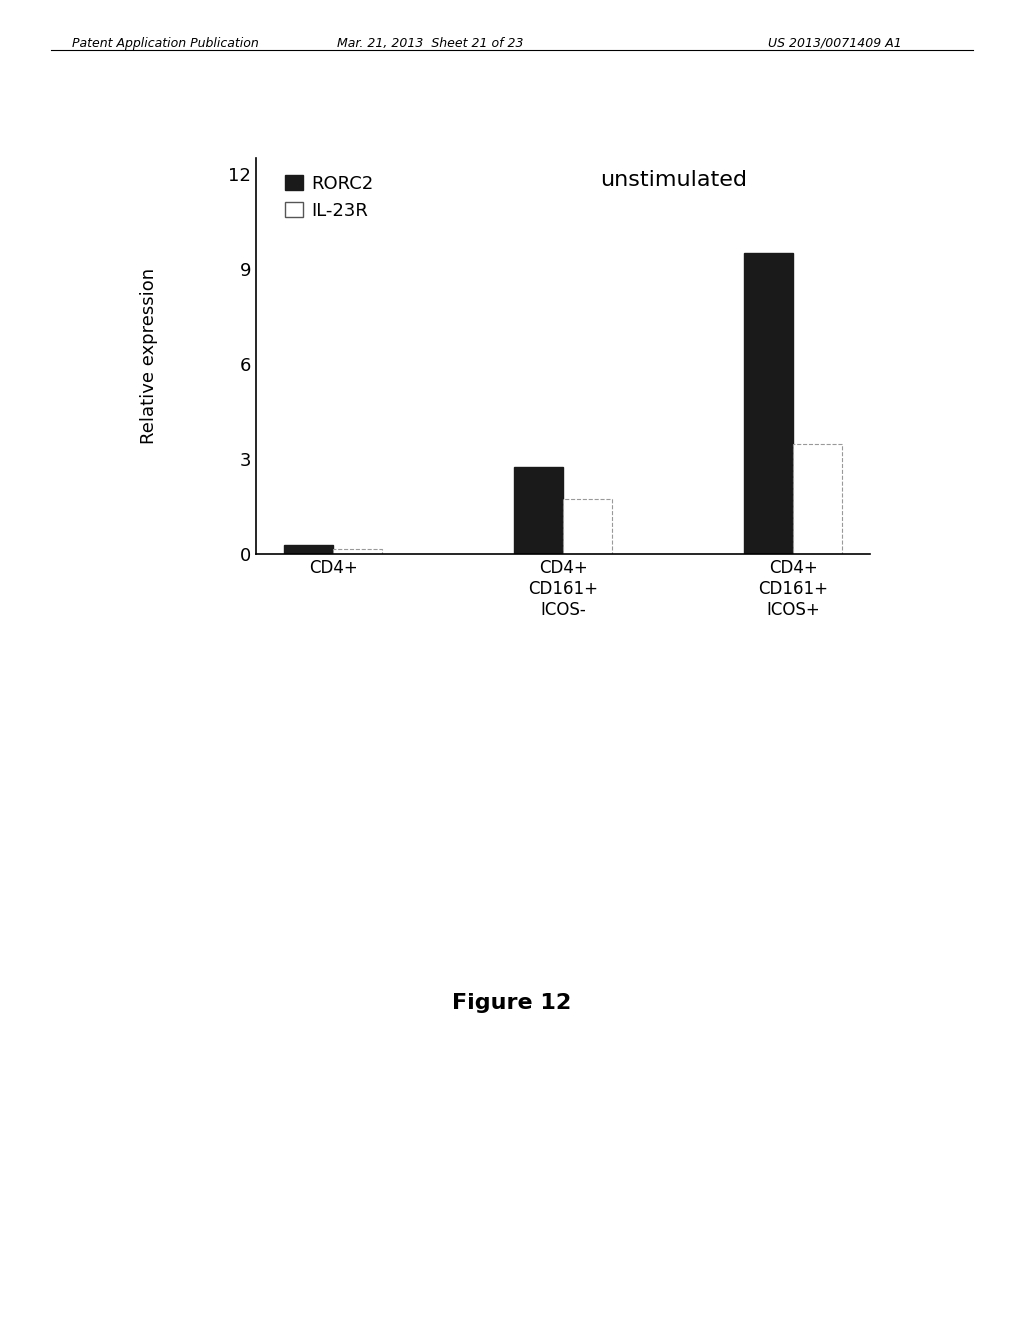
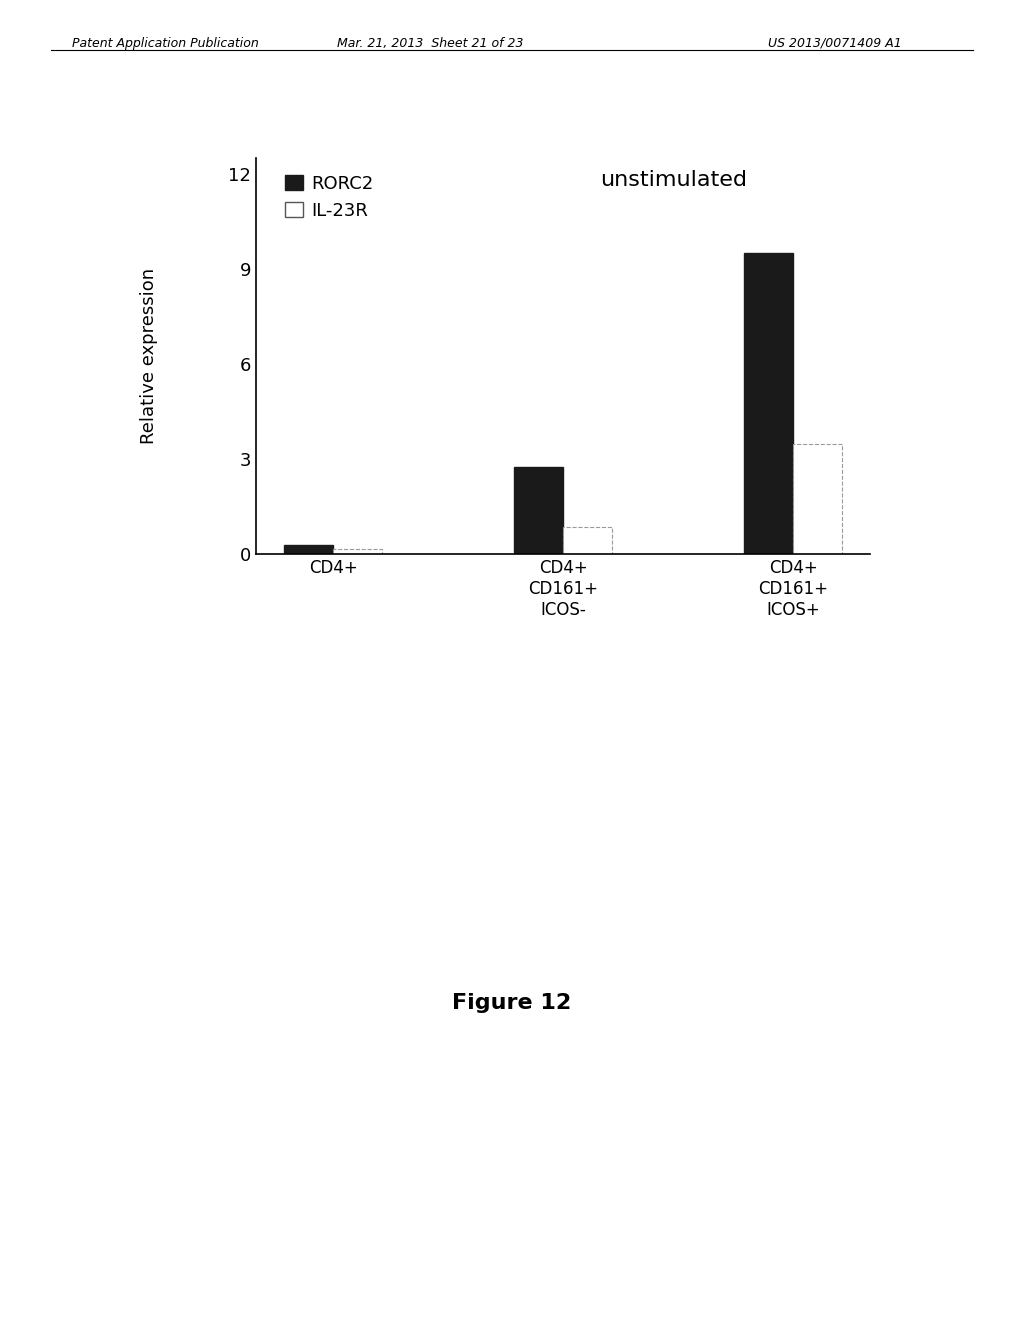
IL-23R/CD4+ CD161+ ICOS-: 1.75 -> 0.85
